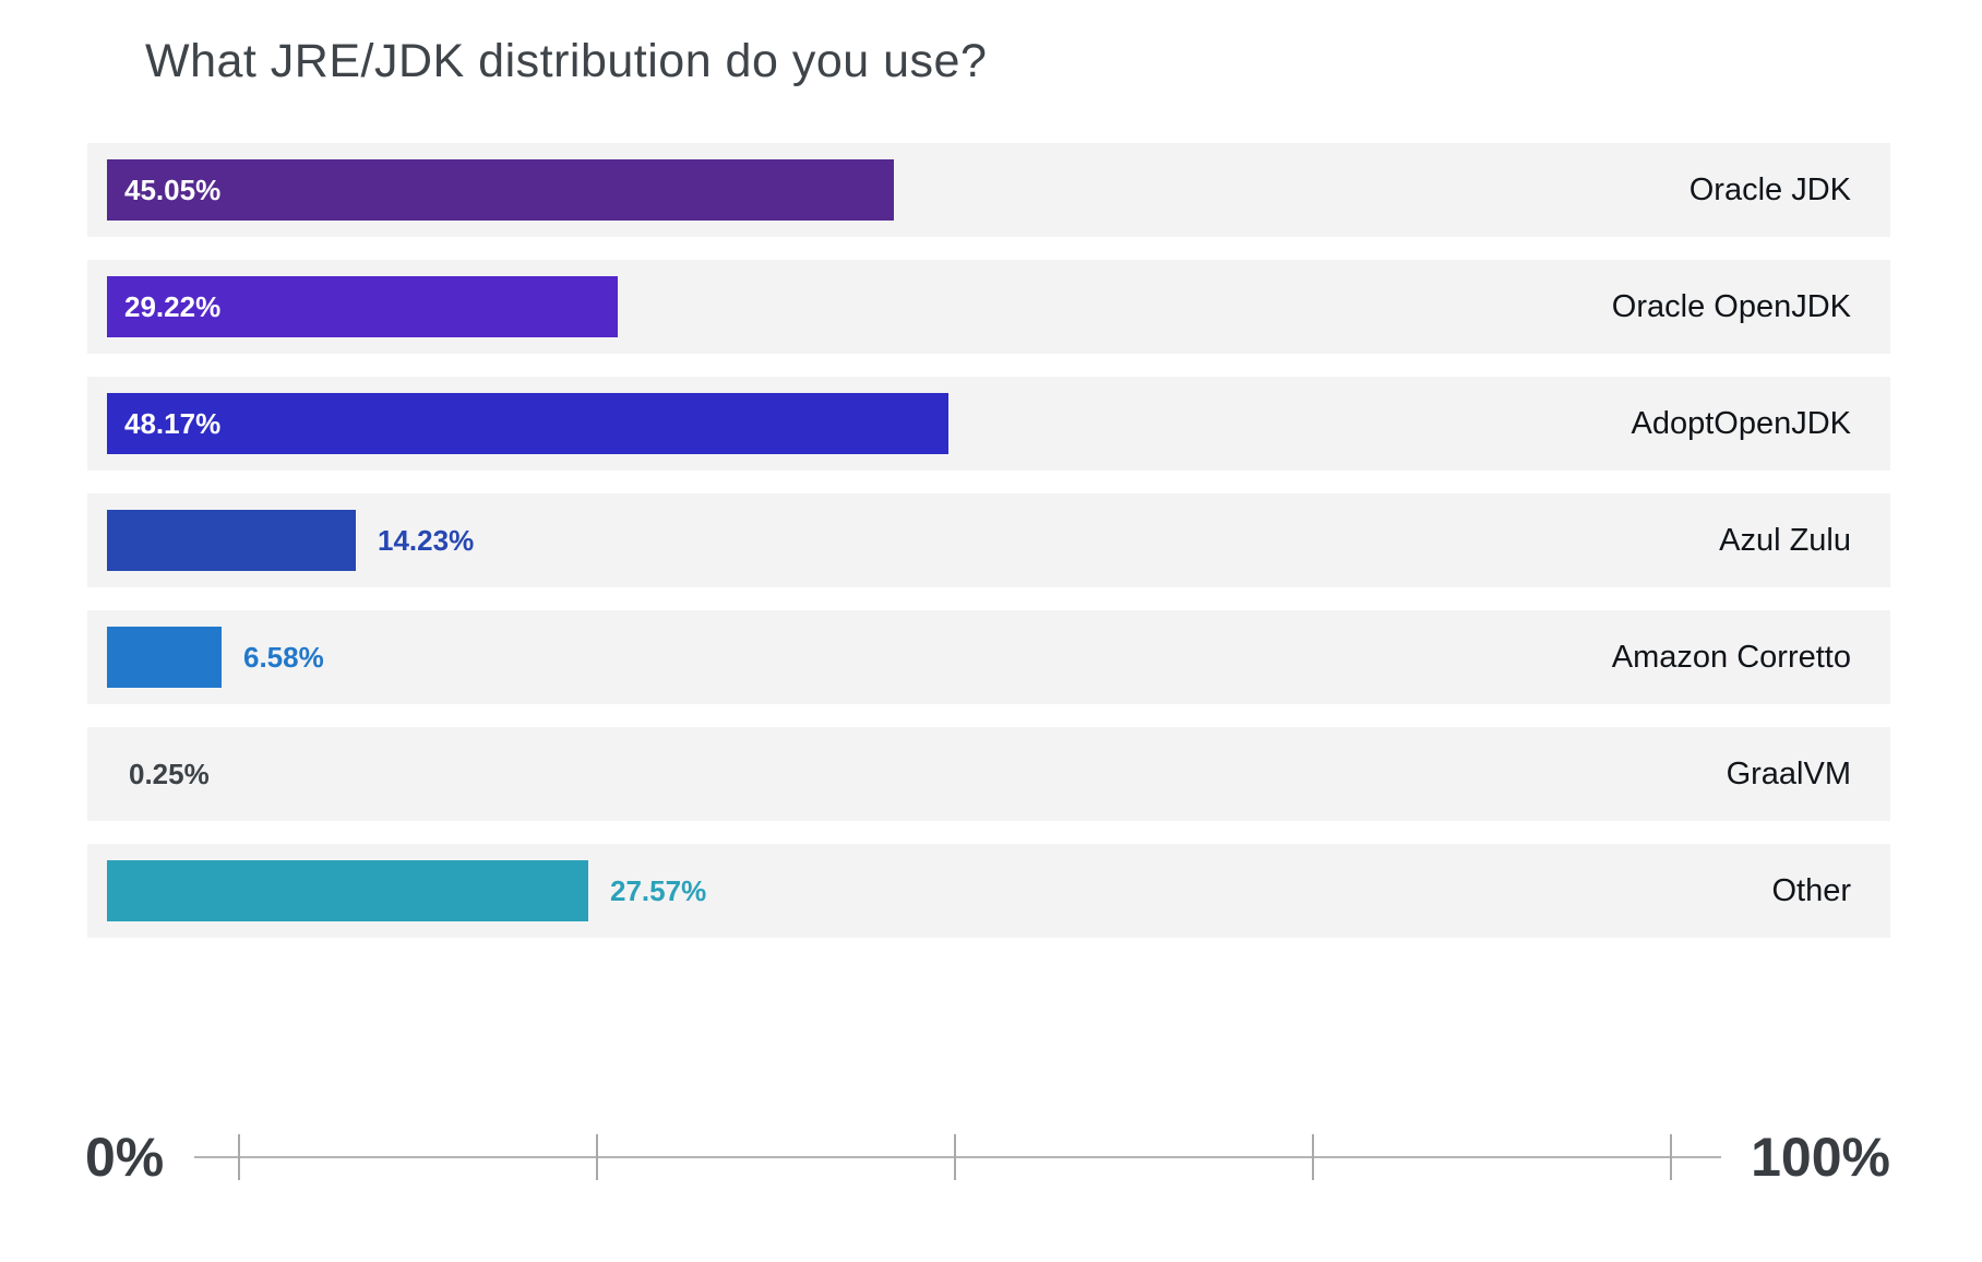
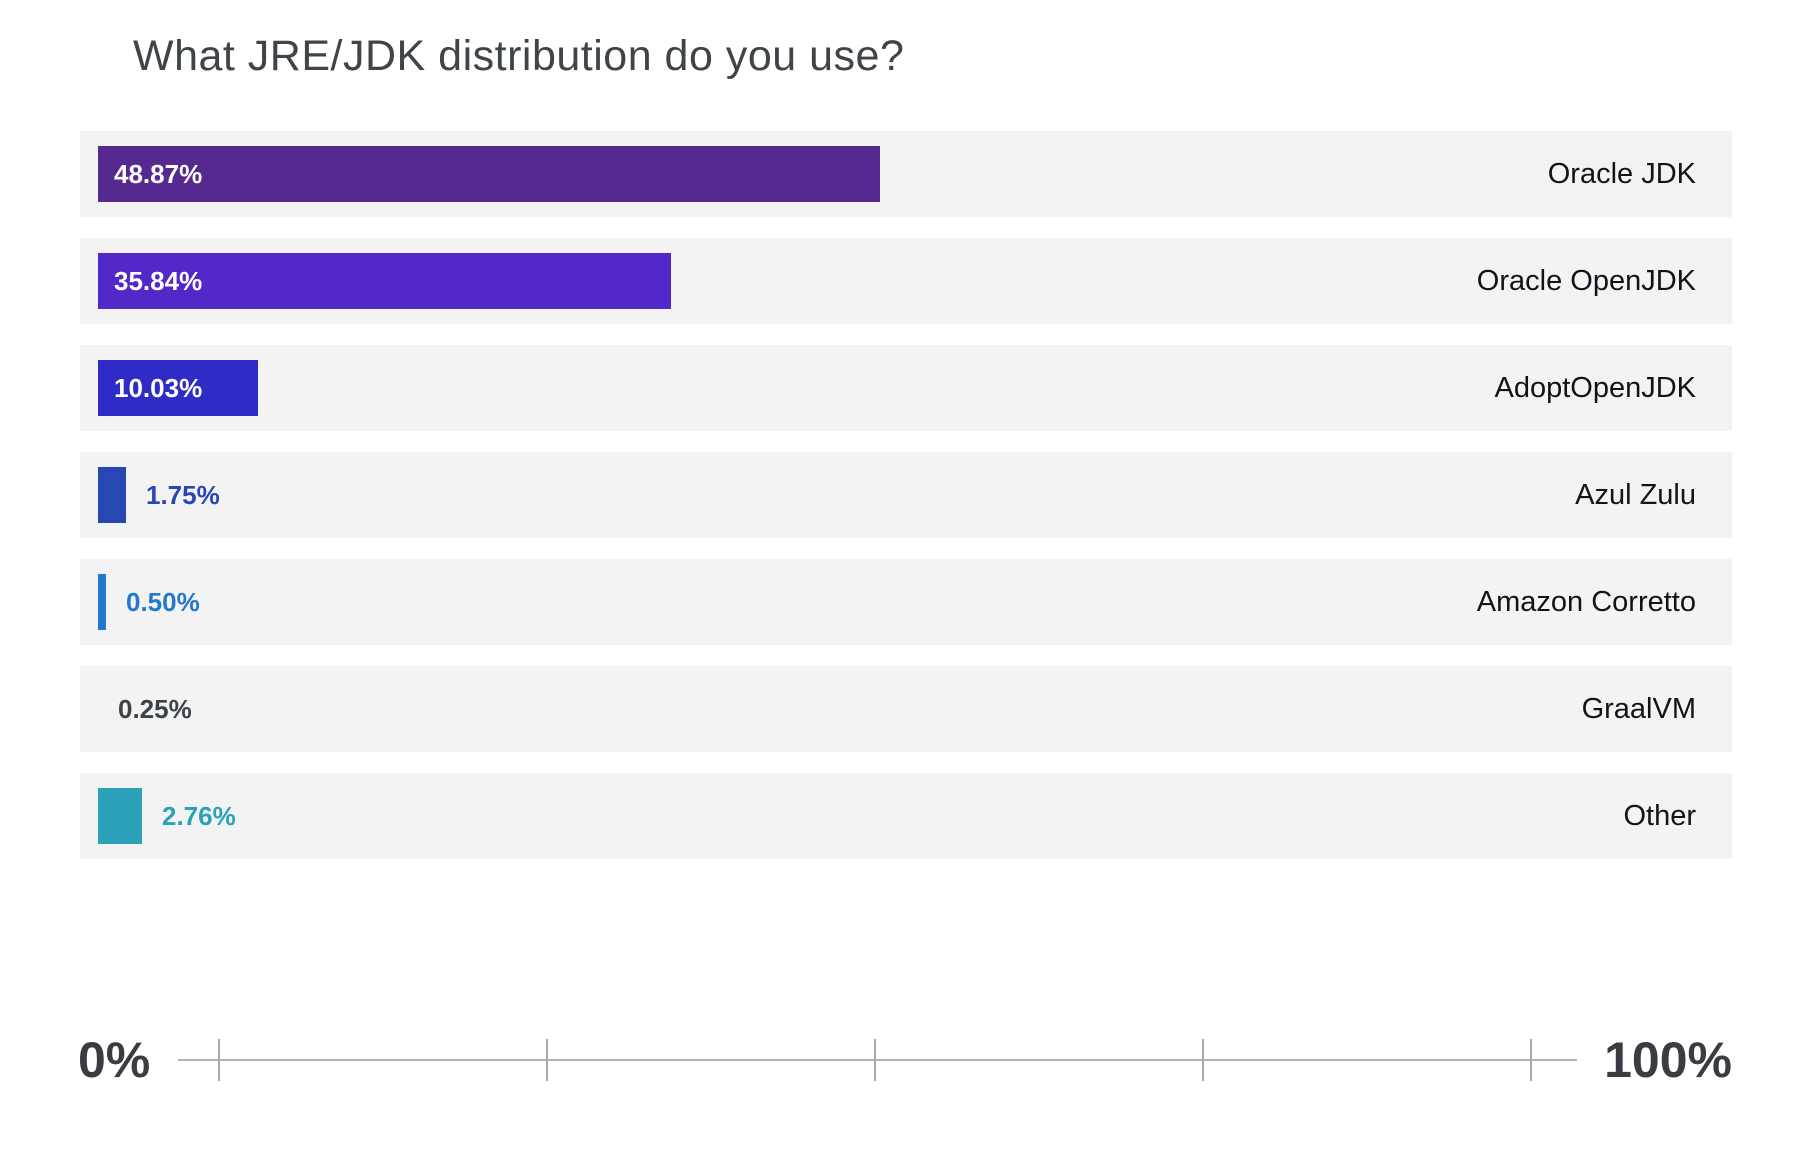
Oracle JDK: 45.05% -> 48.87%
Oracle OpenJDK: 29.22% -> 35.84%
AdoptOpenJDK: 48.17% -> 10.03%
Azul Zulu: 14.23% -> 1.75%
Amazon Corretto: 6.58% -> 0.50%
Other: 27.57% -> 2.76%
